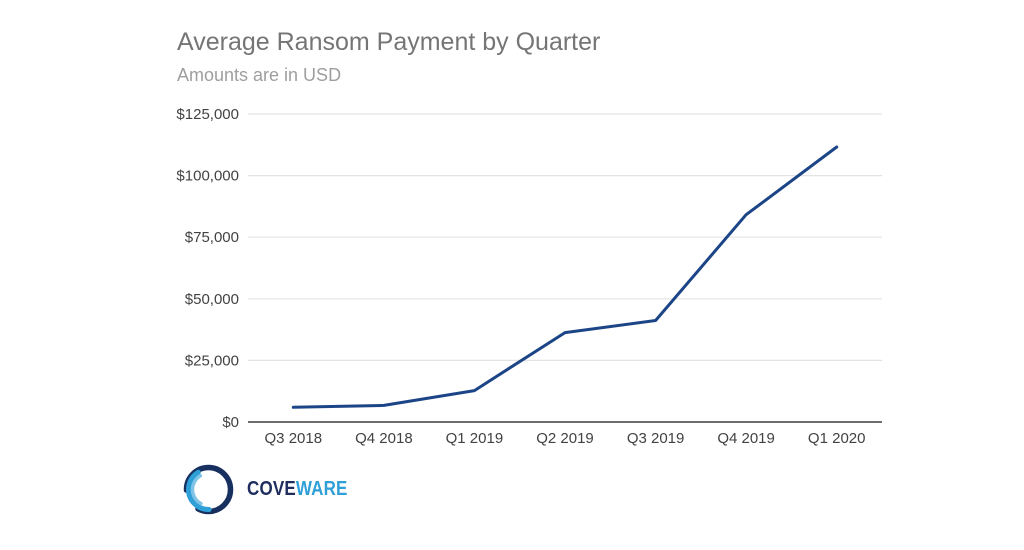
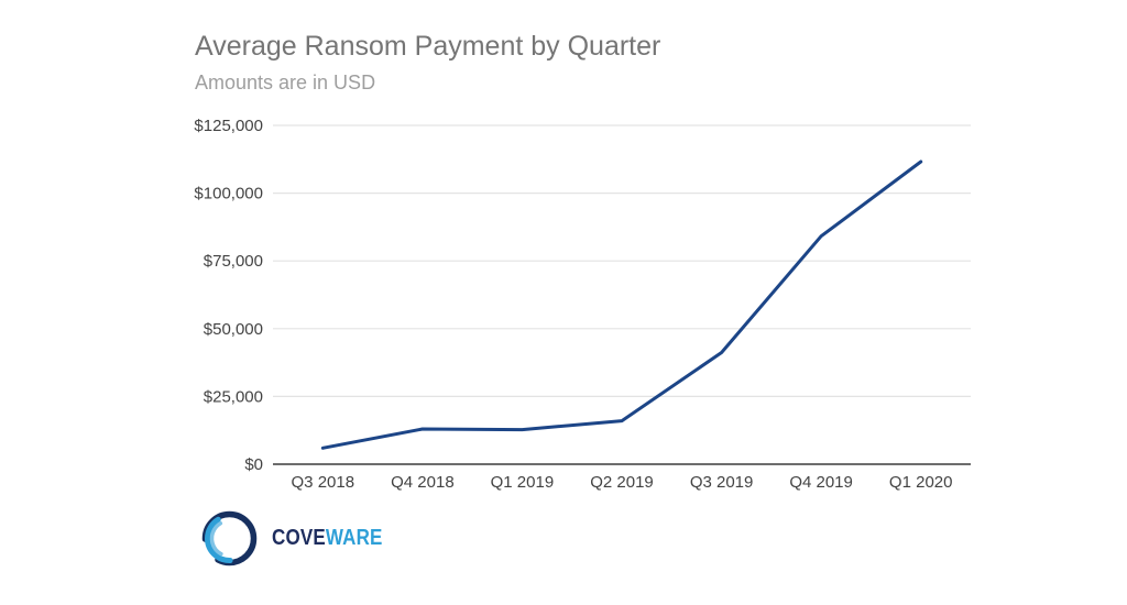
Q4 2018: $7000 -> $13000
Q2 2019: $36000 -> $16000
